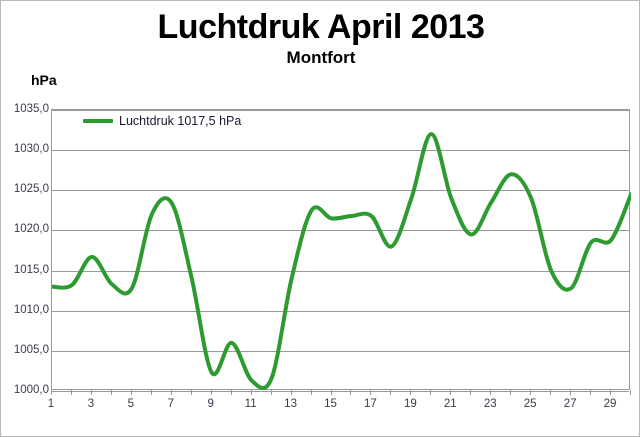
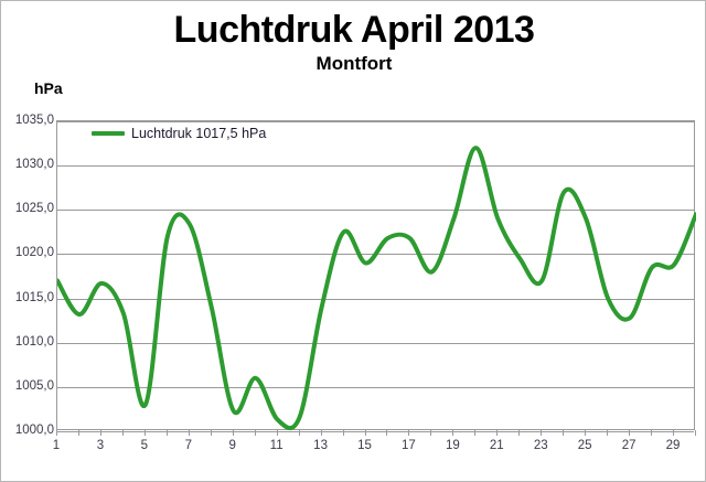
1: 1013 -> 1017
5: 1013 -> 1003
15: 1022 -> 1019
23: 1024 -> 1017
